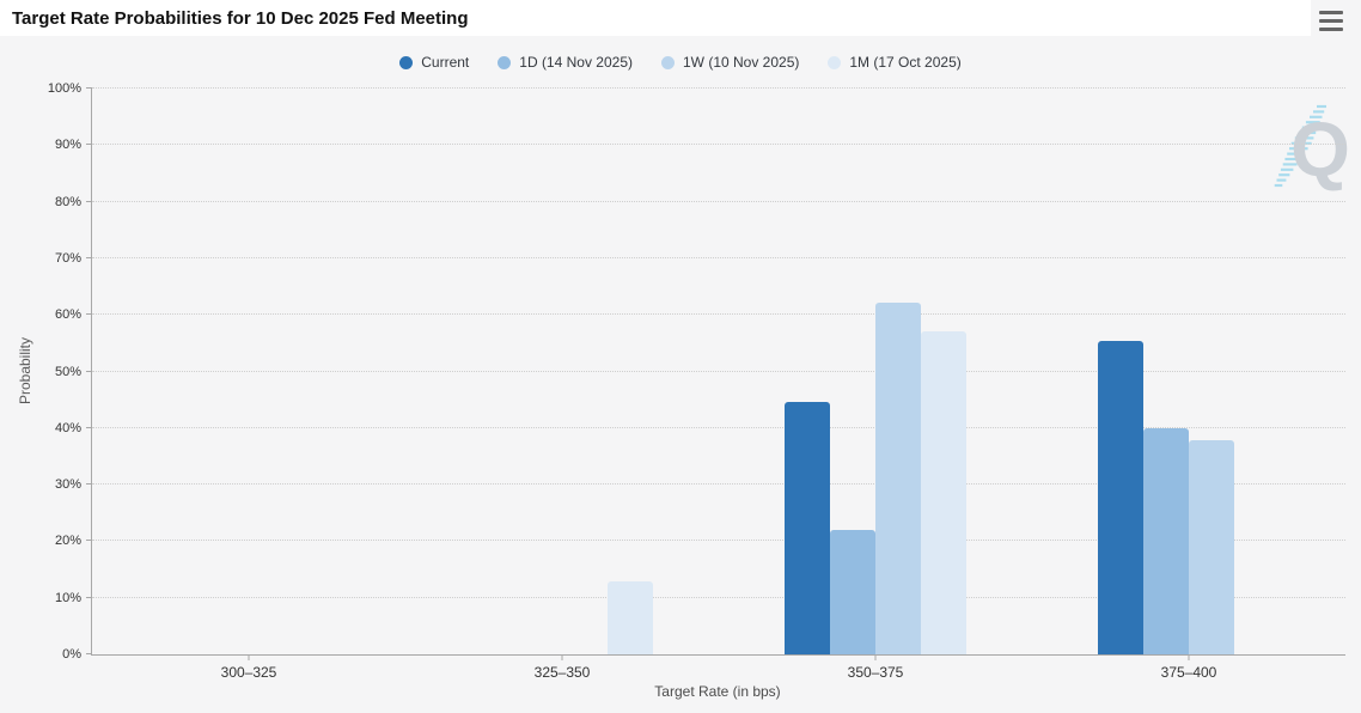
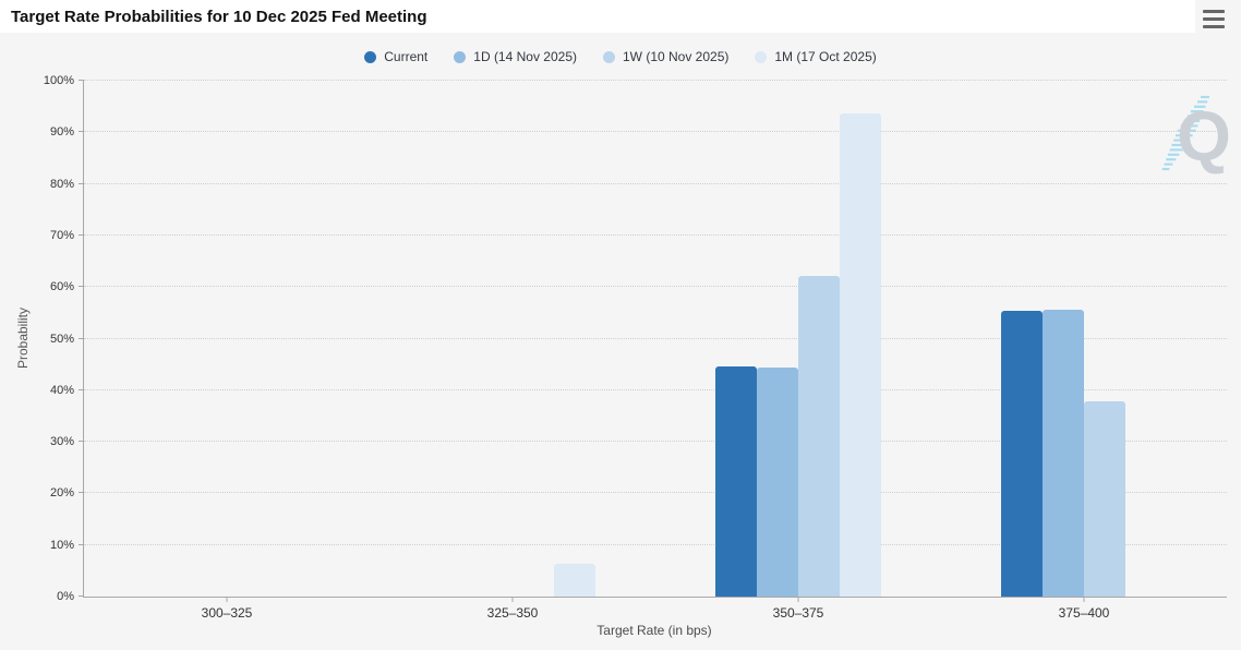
1M (17 Oct 2025)/325–350: 13% -> 6%
1D (14 Nov 2025)/350–375: 22% -> 44%
1M (17 Oct 2025)/350–375: 57% -> 94%
1D (14 Nov 2025)/375–400: 40% -> 56%
